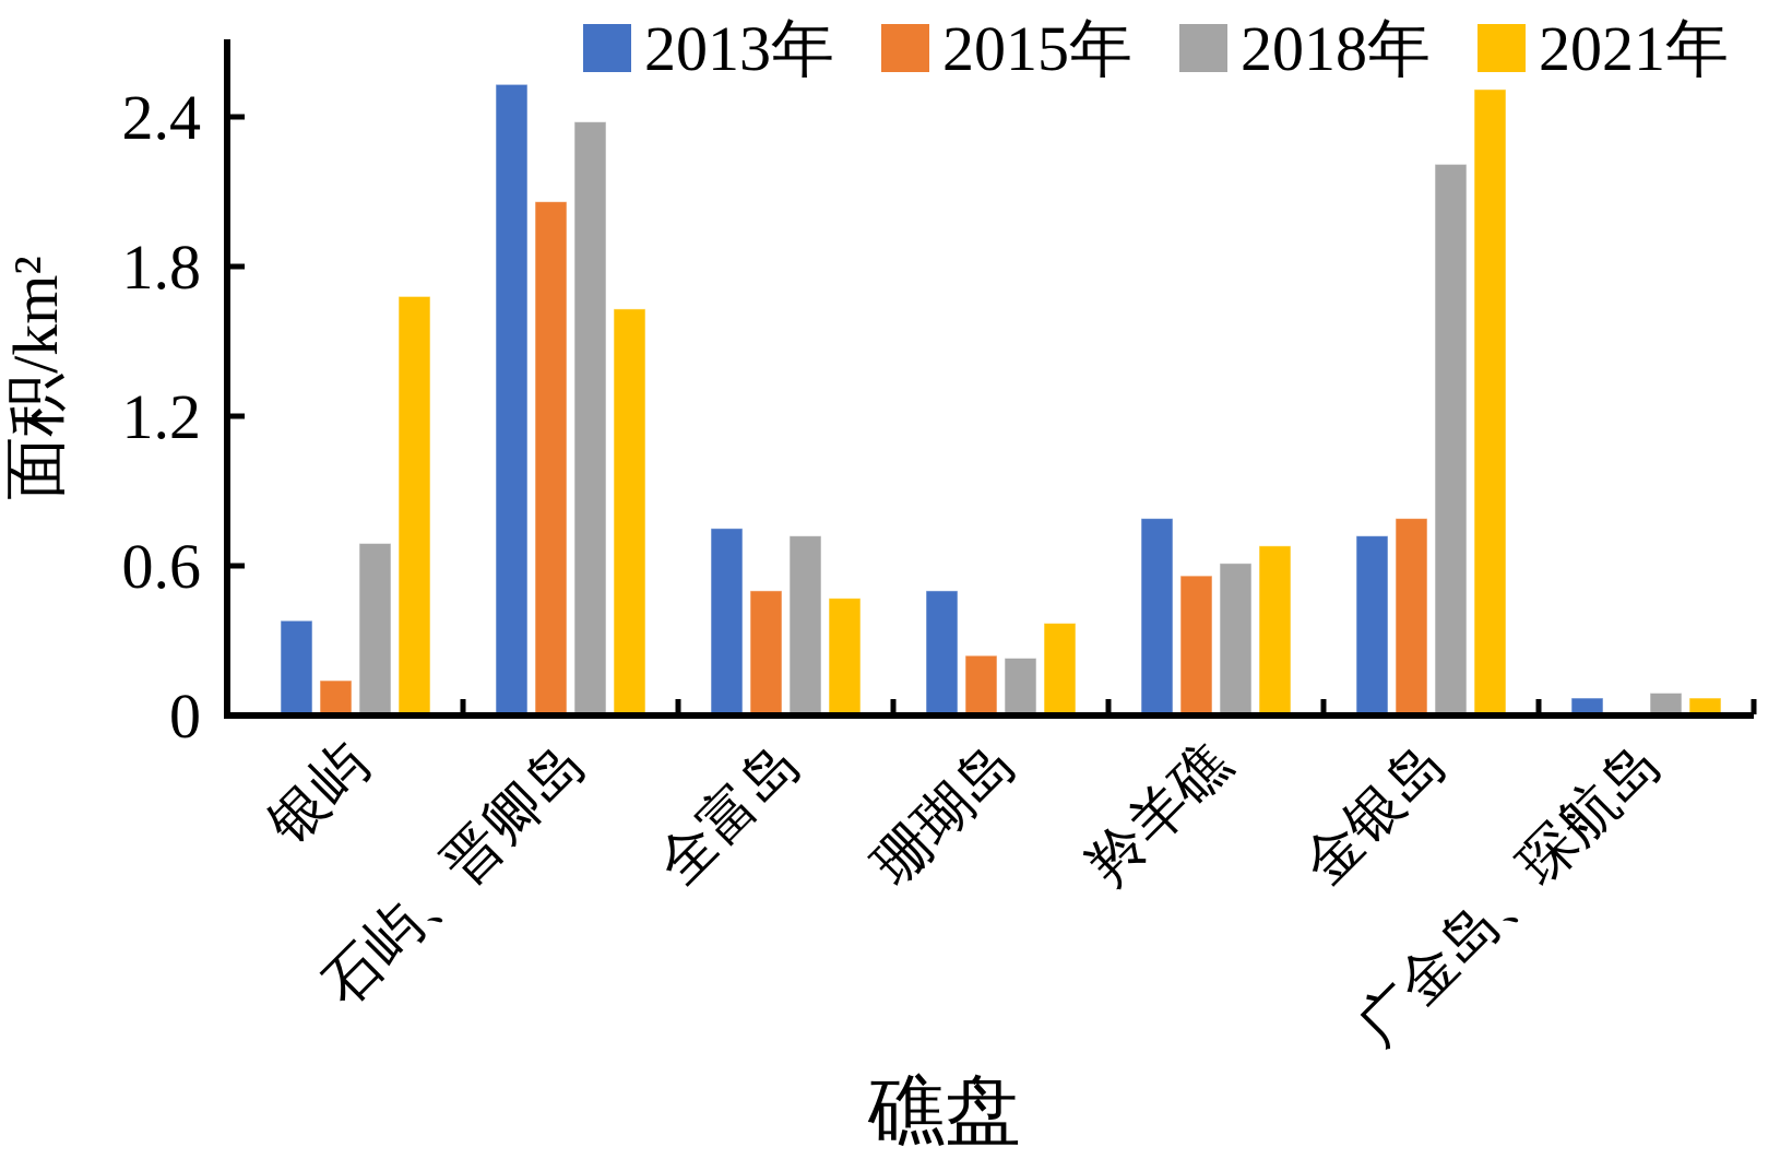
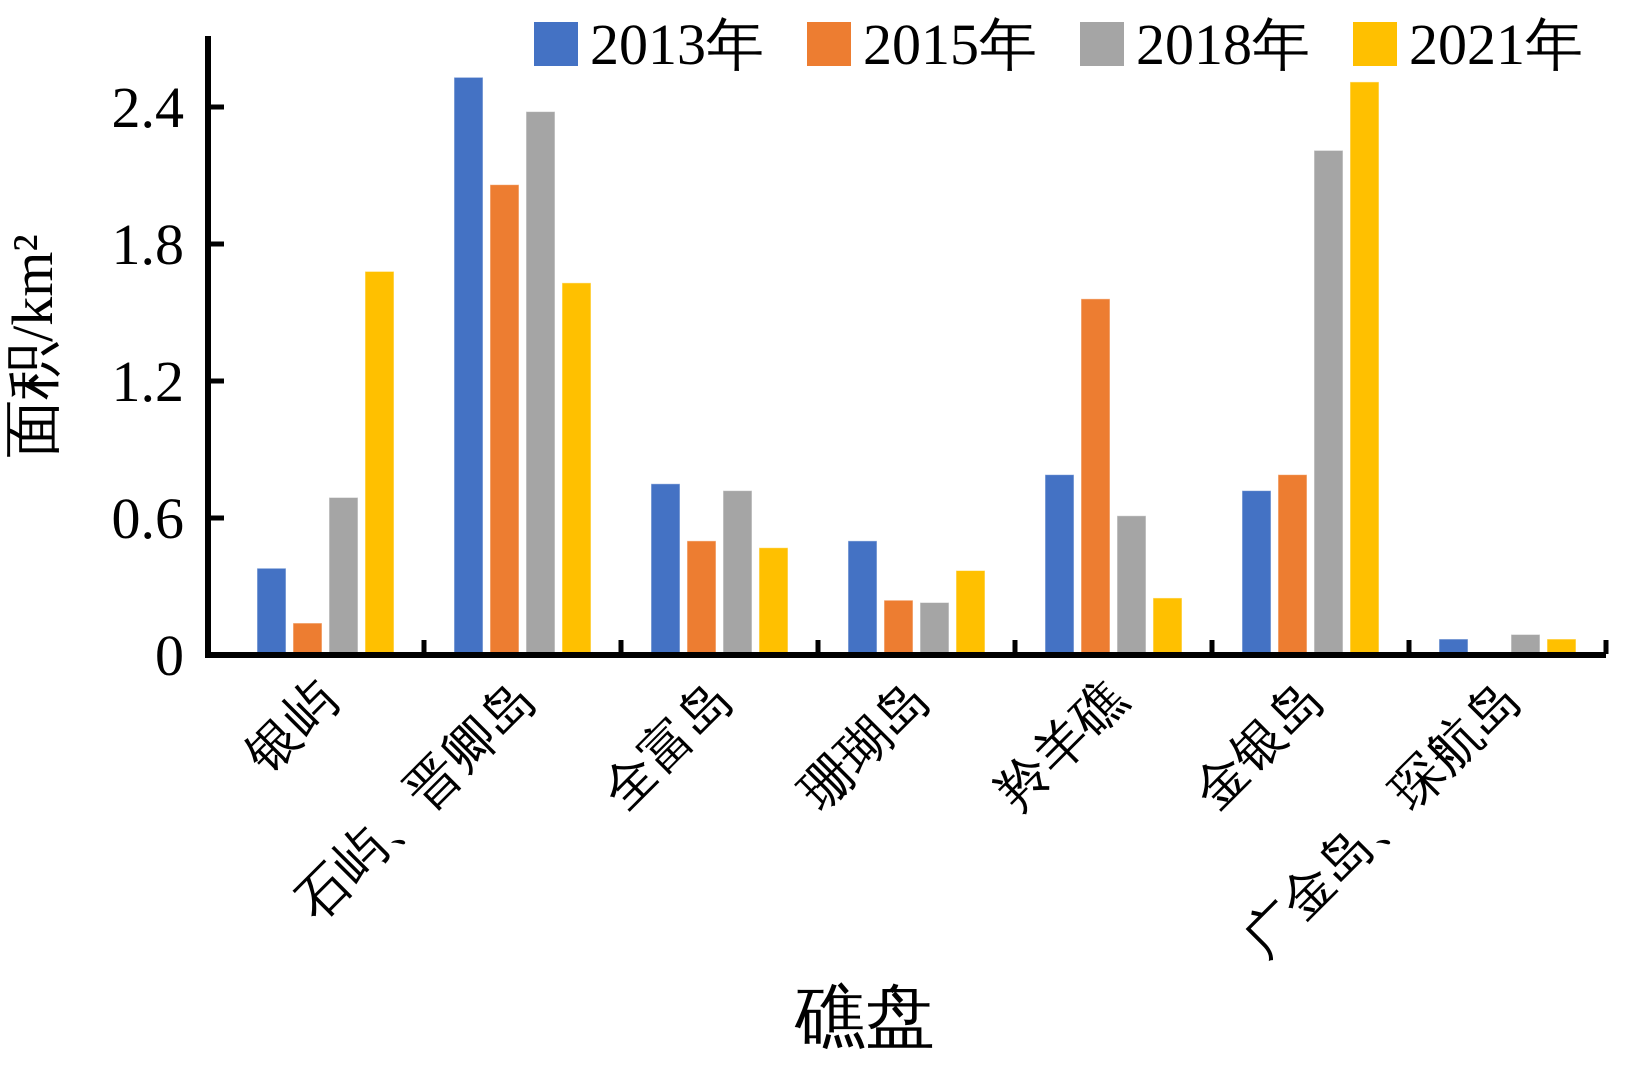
2015年/羚羊礁: 0.56 -> 1.56
2021年/羚羊礁: 0.68 -> 0.25
